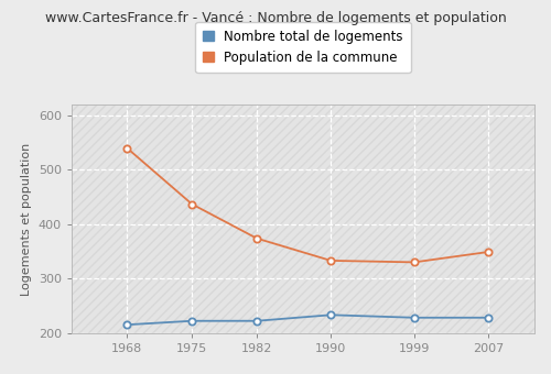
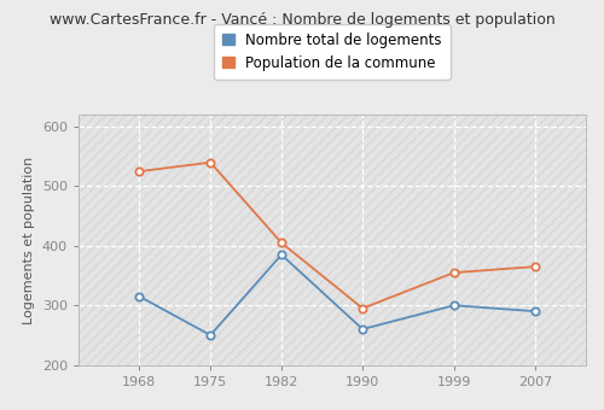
Nombre total de logements/1968: 215 -> 315
Population de la commune/1968: 540 -> 525
Nombre total de logements/1975: 222 -> 250
Population de la commune/1975: 437 -> 540
Nombre total de logements/1982: 222 -> 385
Population de la commune/1982: 374 -> 405
Nombre total de logements/1990: 233 -> 260
Population de la commune/1990: 333 -> 295
Nombre total de logements/1999: 228 -> 300
Population de la commune/1999: 330 -> 355
Nombre total de logements/2007: 228 -> 290
Population de la commune/2007: 349 -> 365
